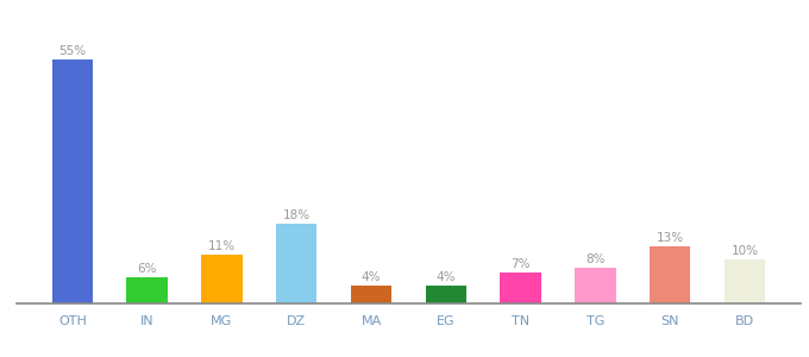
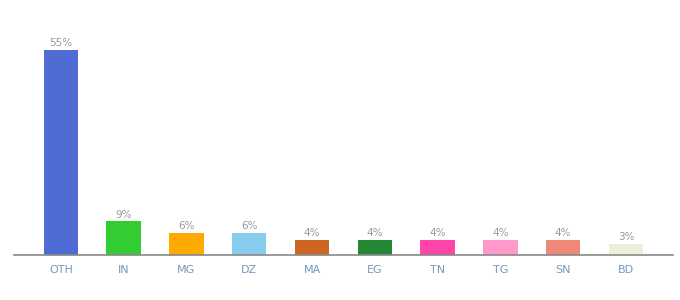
IN: 6% -> 9%
MG: 11% -> 6%
DZ: 18% -> 6%
TN: 7% -> 4%
TG: 8% -> 4%
SN: 13% -> 4%
BD: 10% -> 3%
